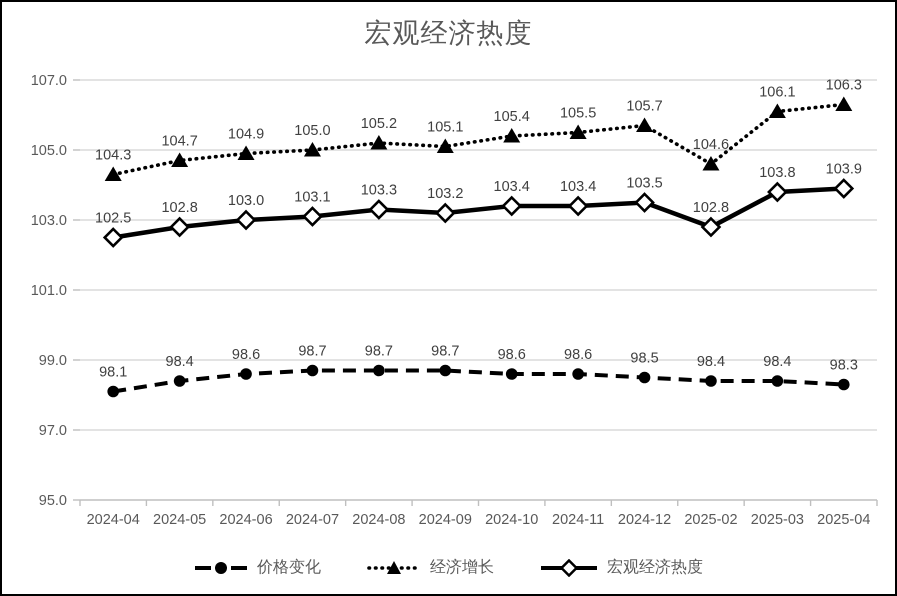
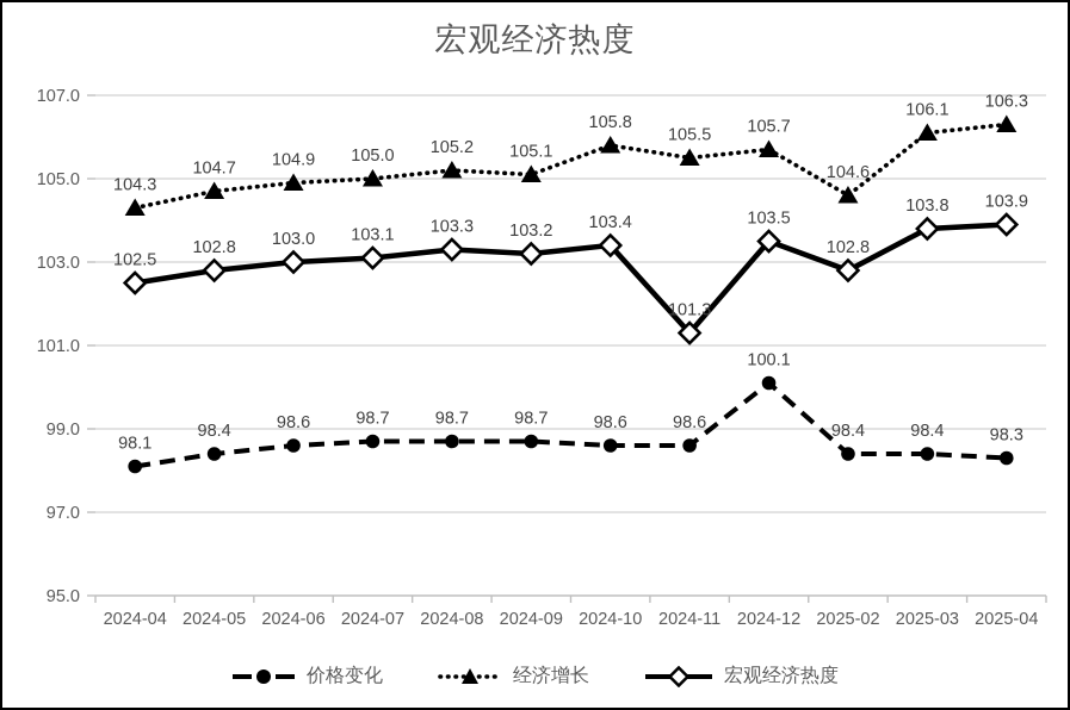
经济增长/2024-10: 105.4 -> 105.8
宏观经济热度/2024-11: 103.4 -> 101.3
价格变化/2024-12: 98.5 -> 100.1
